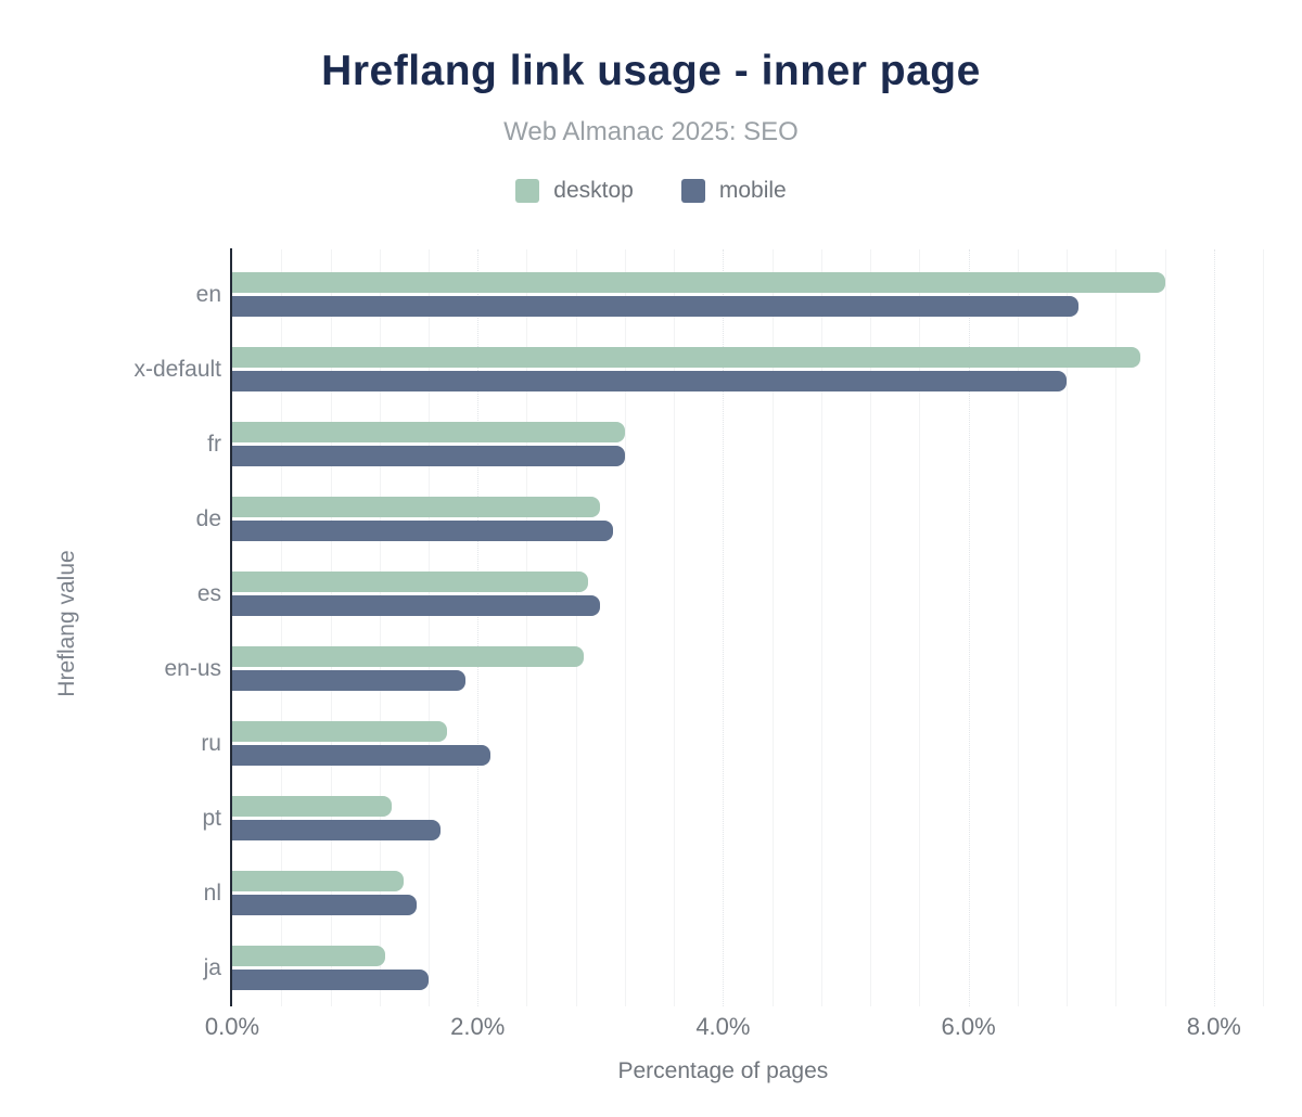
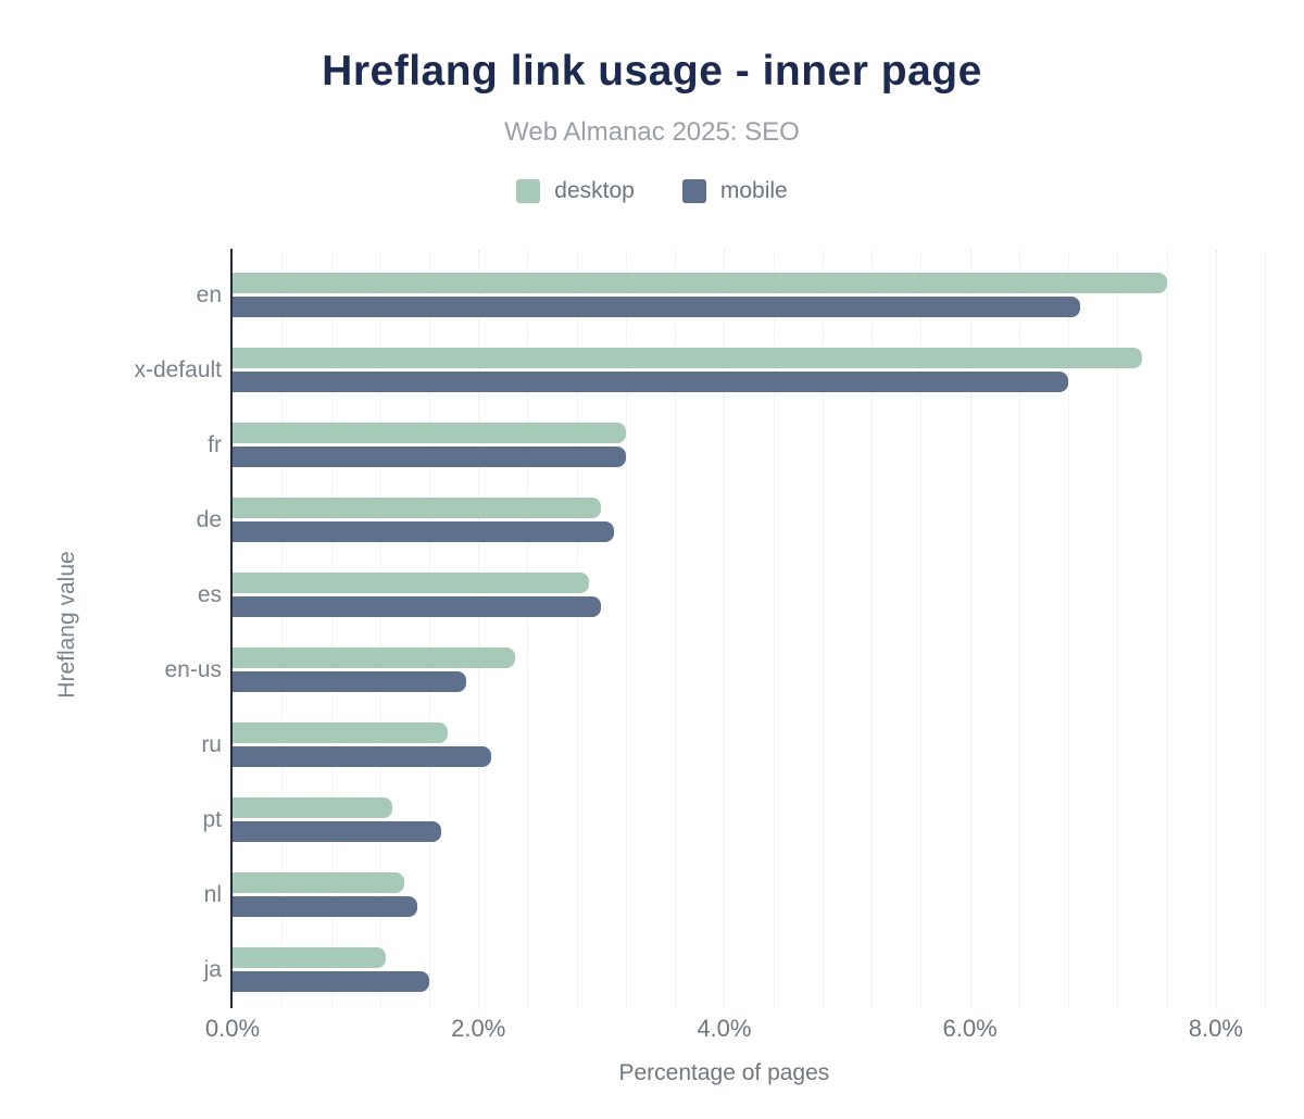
desktop/en-us: 2.86% -> 2.30%
